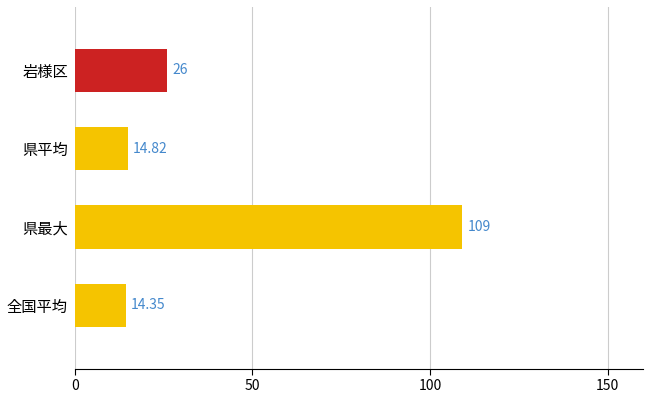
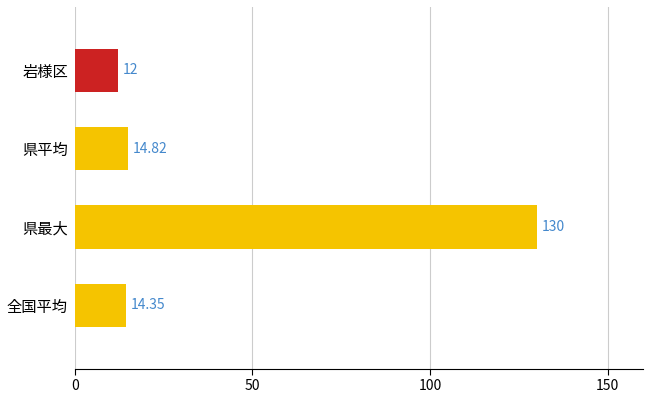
岩様区: 26 -> 12
県最大: 109 -> 130
